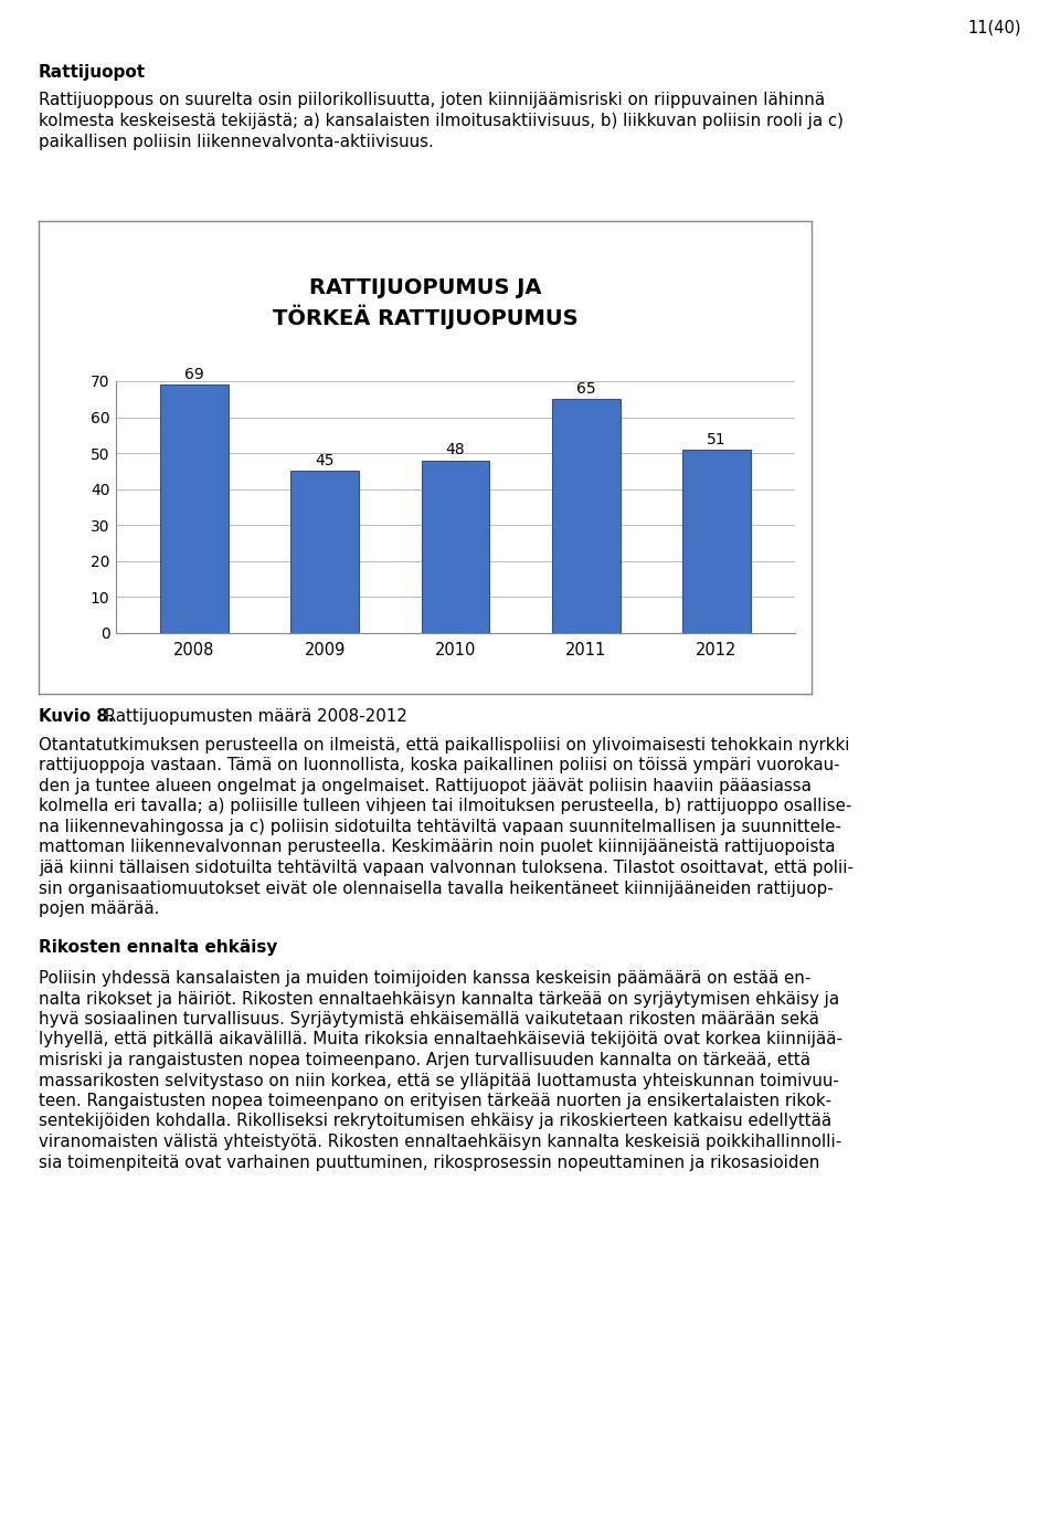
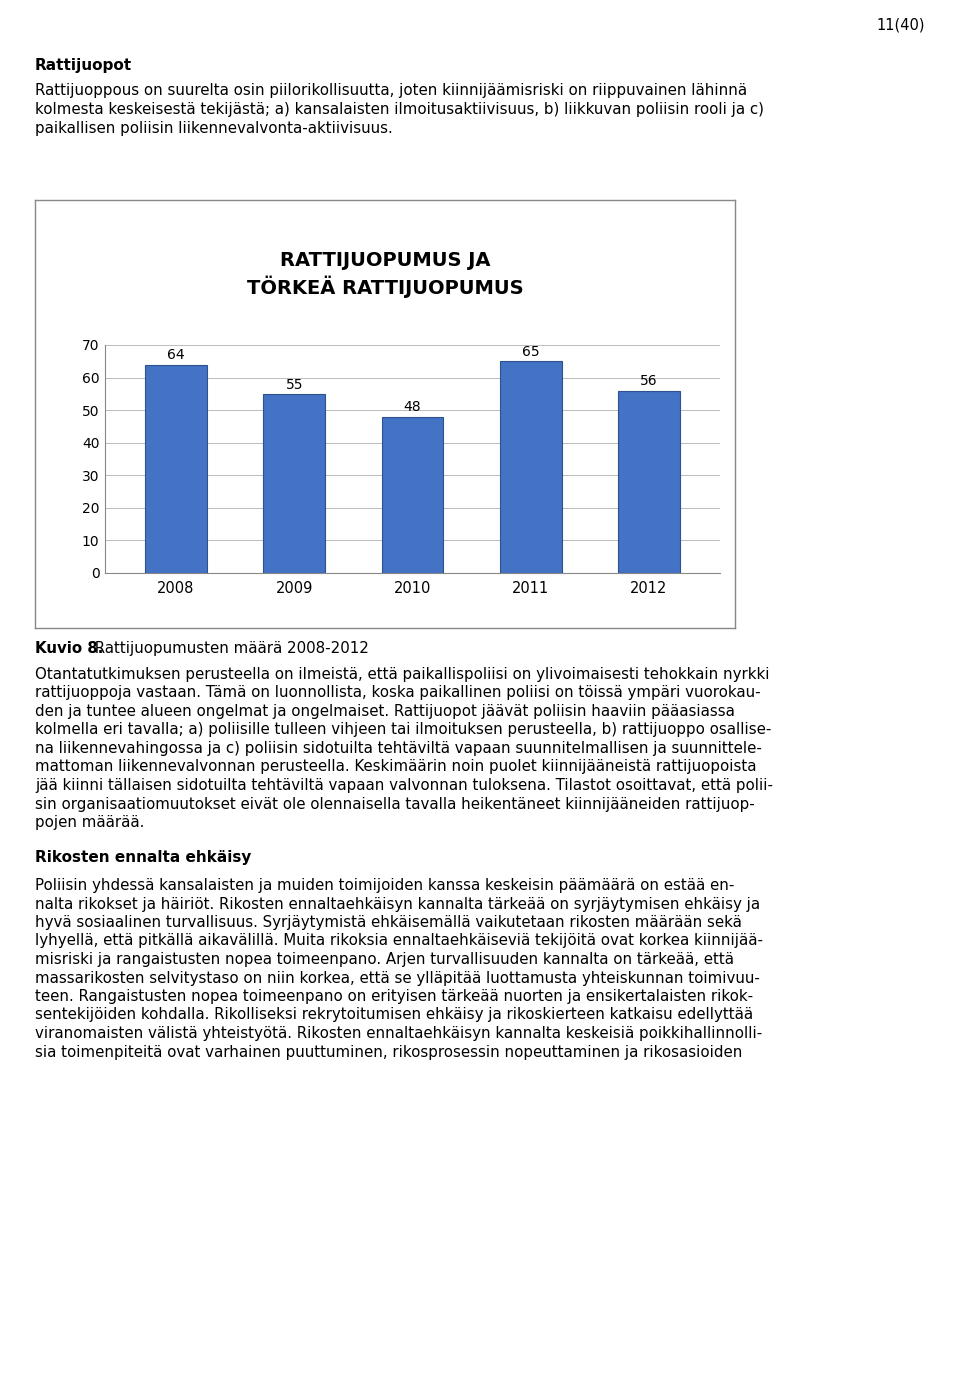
2008: 69 -> 64
2009: 45 -> 55
2012: 51 -> 56
